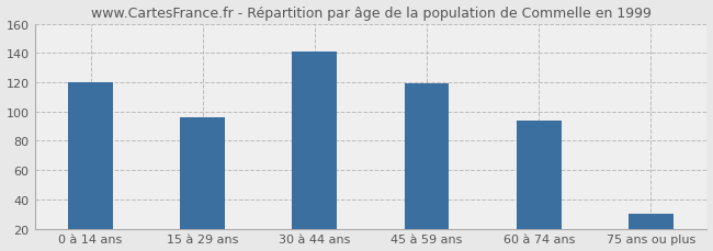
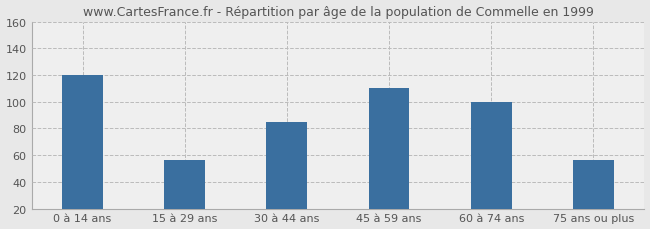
15 à 29 ans: 96 -> 56
30 à 44 ans: 141 -> 85
45 à 59 ans: 119 -> 110
60 à 74 ans: 94 -> 100
75 ans ou plus: 30 -> 56
